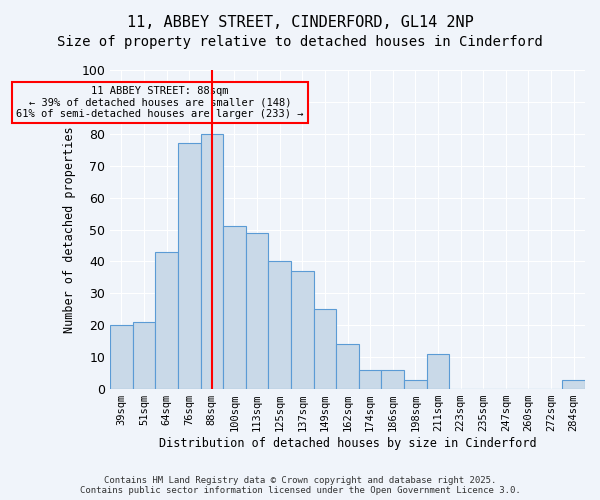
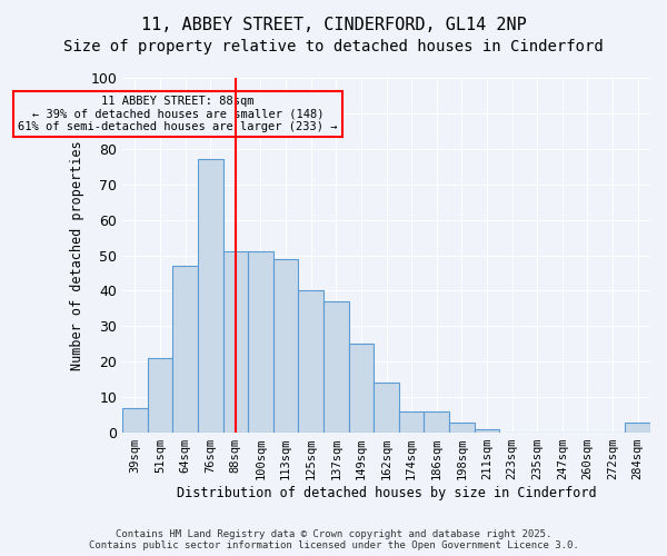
39sqm: 20 -> 7
64sqm: 43 -> 47
88sqm: 80 -> 51
211sqm: 11 -> 1
